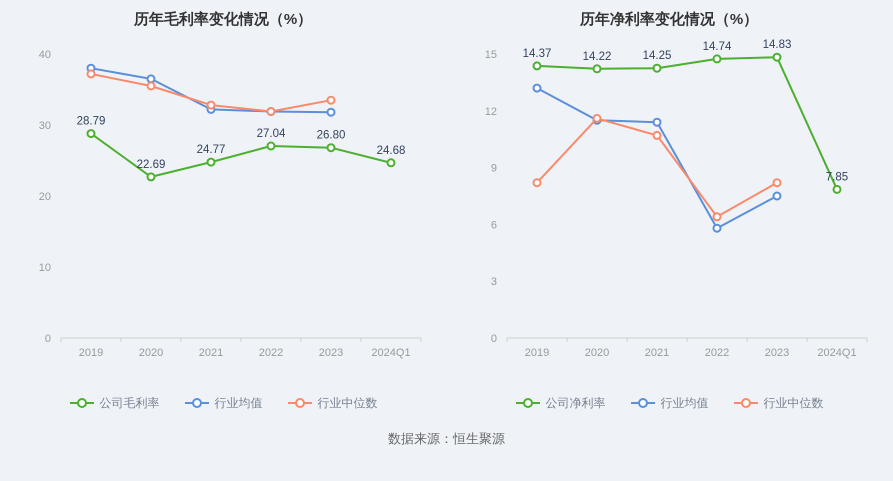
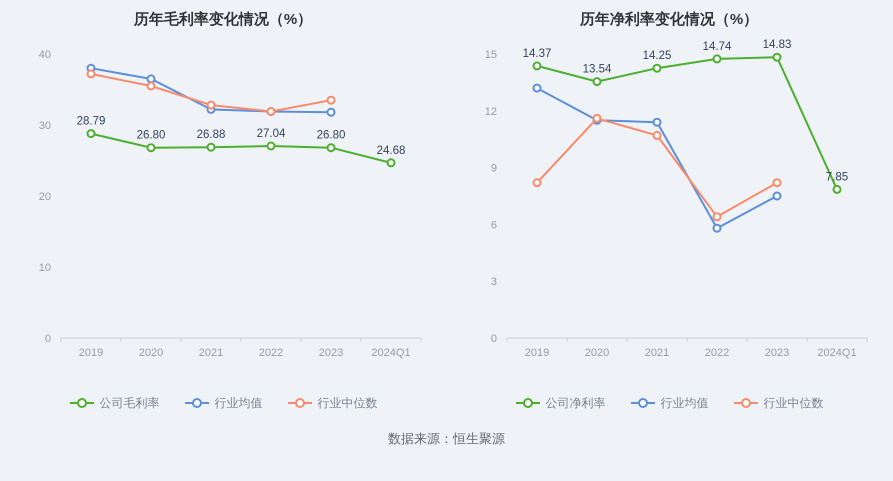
历年毛利率变化情况（%）/公司毛利率/2020: 22.69 -> 26.80
历年毛利率变化情况（%）/公司毛利率/2021: 24.77 -> 26.88
历年净利率变化情况（%）/公司净利率/2020: 14.22 -> 13.54
